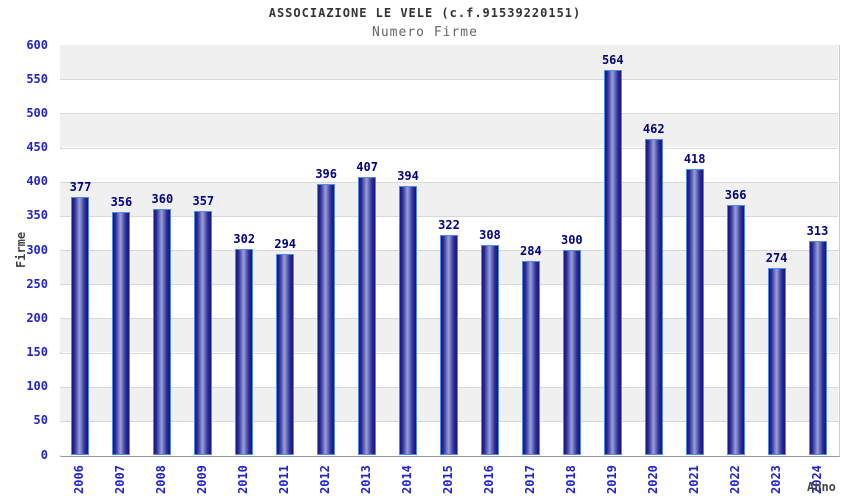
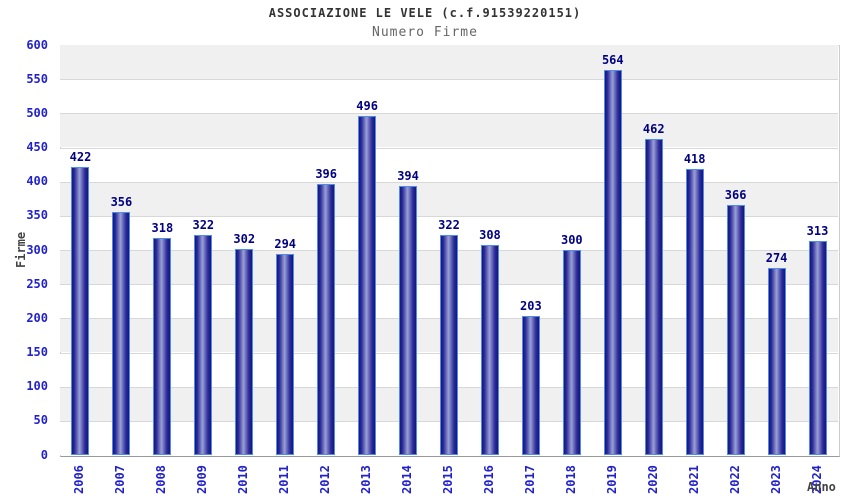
2006: 377 -> 422
2008: 360 -> 318
2009: 357 -> 322
2013: 407 -> 496
2017: 284 -> 203
